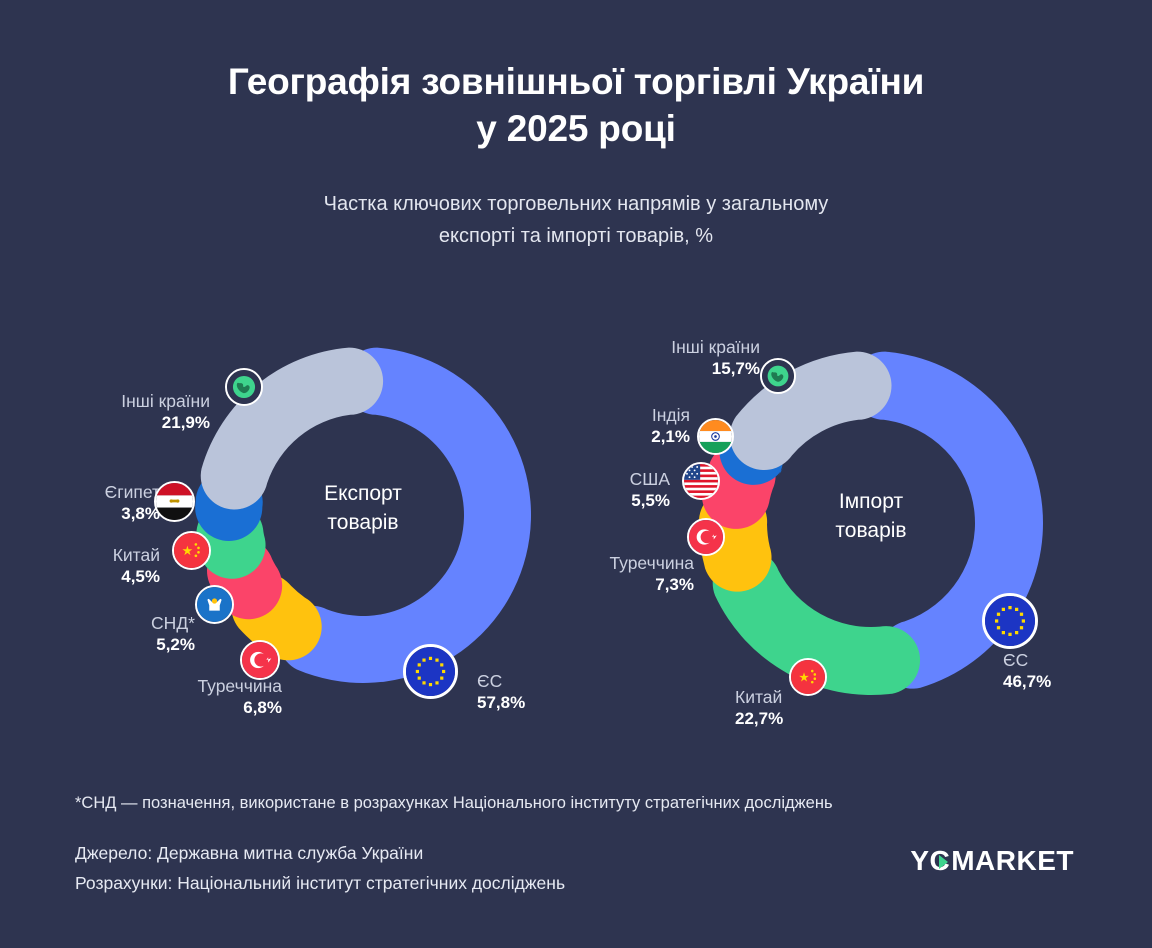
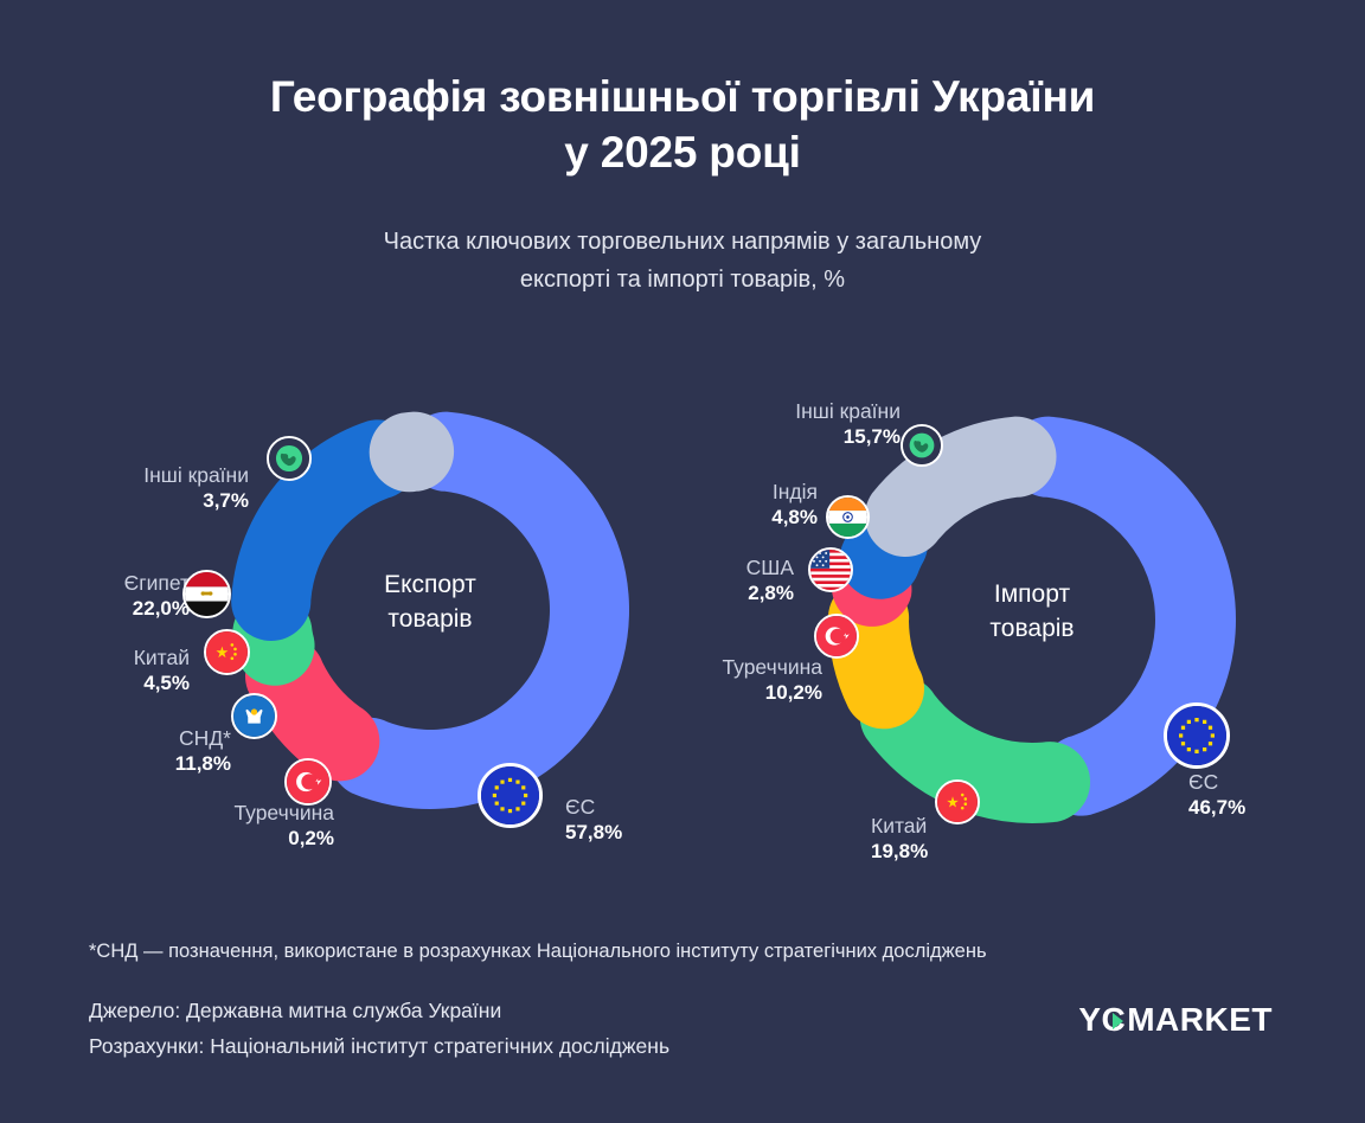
Експорт товарів/Туреччина: 6,8% -> 0,2%
Експорт товарів/СНД*: 5,2% -> 11,8%
Експорт товарів/Єгипет: 3,8% -> 22,0%
Експорт товарів/Інші країни: 21,9% -> 3,7%
Імпорт товарів/Китай: 22,7% -> 19,8%
Імпорт товарів/Туреччина: 7,3% -> 10,2%
Імпорт товарів/США: 5,5% -> 2,8%
Імпорт товарів/Індія: 2,1% -> 4,8%
